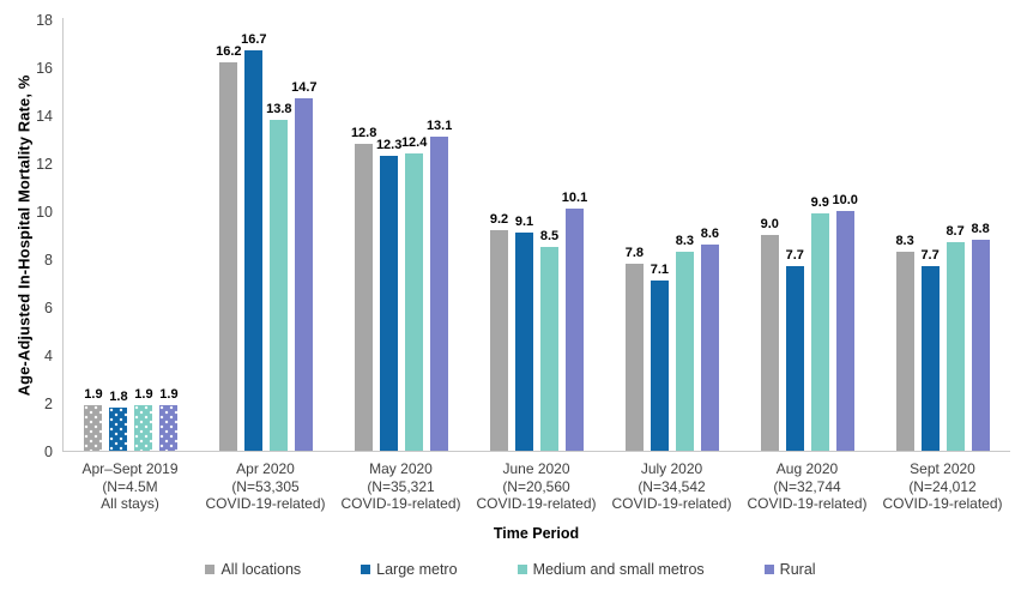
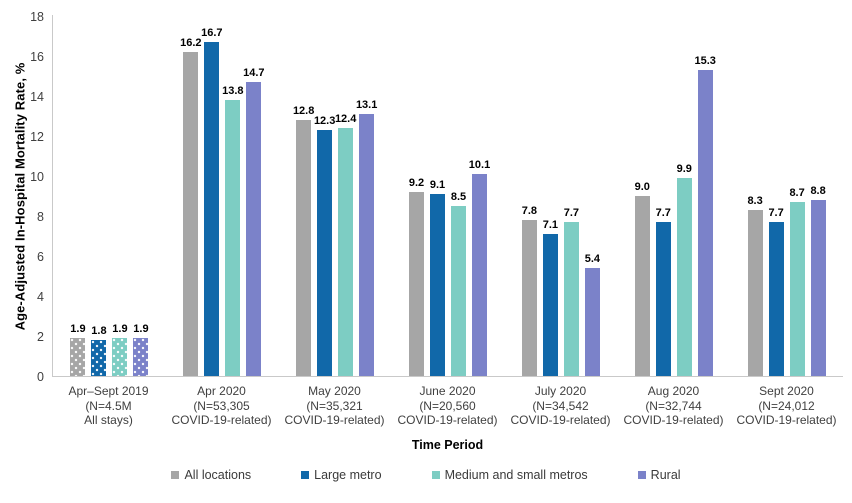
Medium and small metros/July 2020 (N=34,542 COVID-19-related): 8.3 -> 7.7
Rural/July 2020 (N=34,542 COVID-19-related): 8.6 -> 5.4
Rural/Aug 2020 (N=32,744 COVID-19-related): 10.0 -> 15.3
